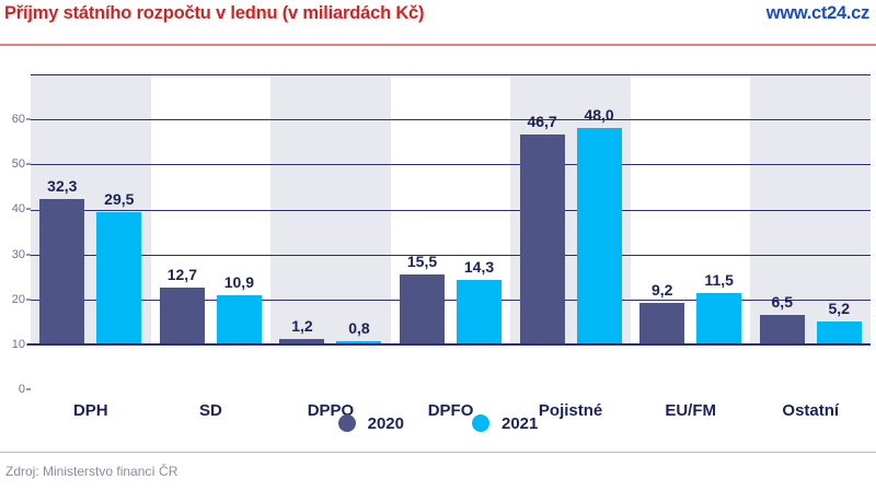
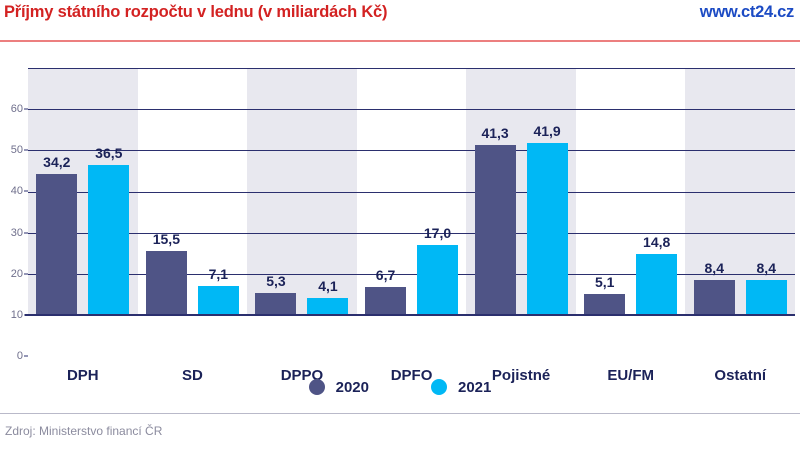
2020/DPH: 32,3 -> 34,2
2021/DPH: 29,5 -> 36,5
2020/SD: 12,7 -> 15,5
2021/SD: 10,9 -> 7,1
2020/DPPO: 1,2 -> 5,3
2021/DPPO: 0,8 -> 4,1
2020/DPFO: 15,5 -> 6,7
2021/DPFO: 14,3 -> 17,0
2020/Pojistné: 46,7 -> 41,3
2021/Pojistné: 48,0 -> 41,9
2020/EU/FM: 9,2 -> 5,1
2021/EU/FM: 11,5 -> 14,8
2020/Ostatní: 6,5 -> 8,4
2021/Ostatní: 5,2 -> 8,4
